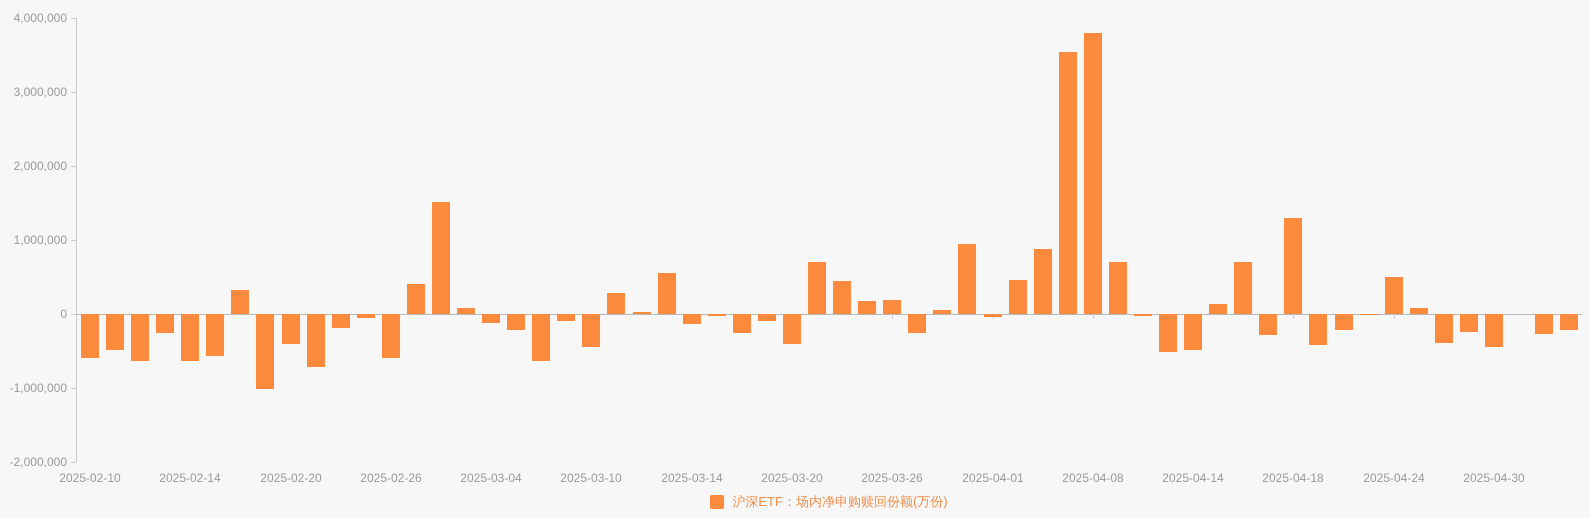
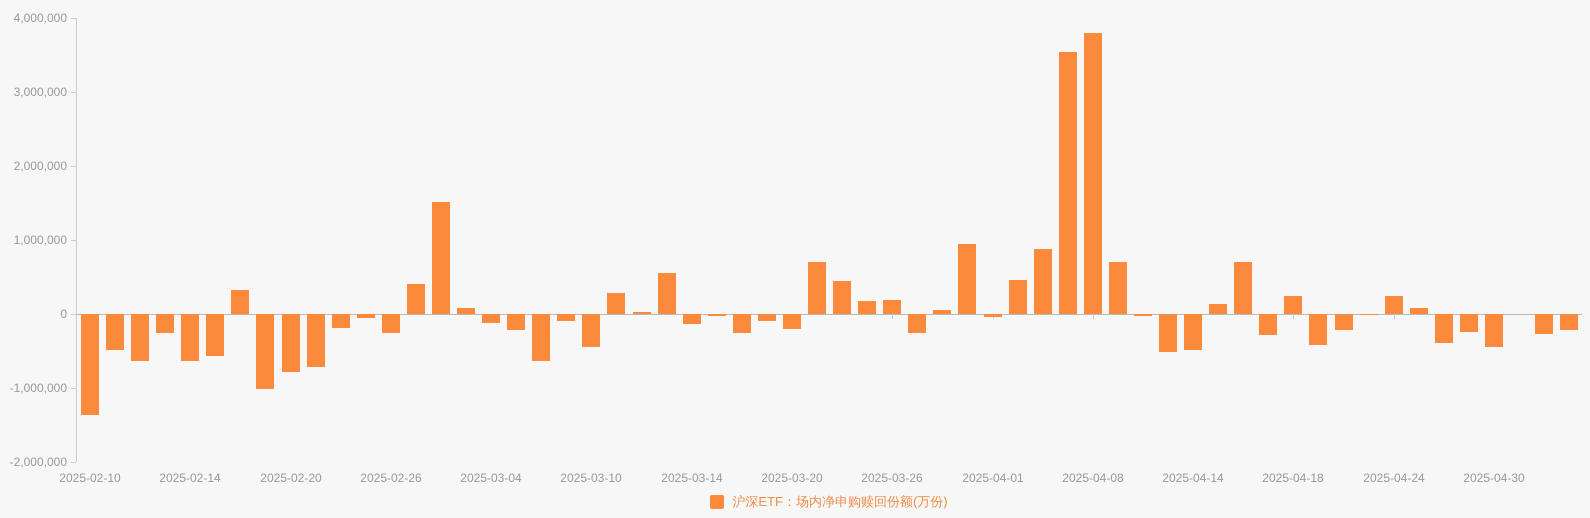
2025-02-10: -600000 -> -1400000
2025-02-20: -400000 -> -800000
2025-02-26: -600000 -> -300000
2025-03-20: -400000 -> -200000
2025-04-18: 1300000 -> 200000
2025-04-24: 500000 -> 200000
